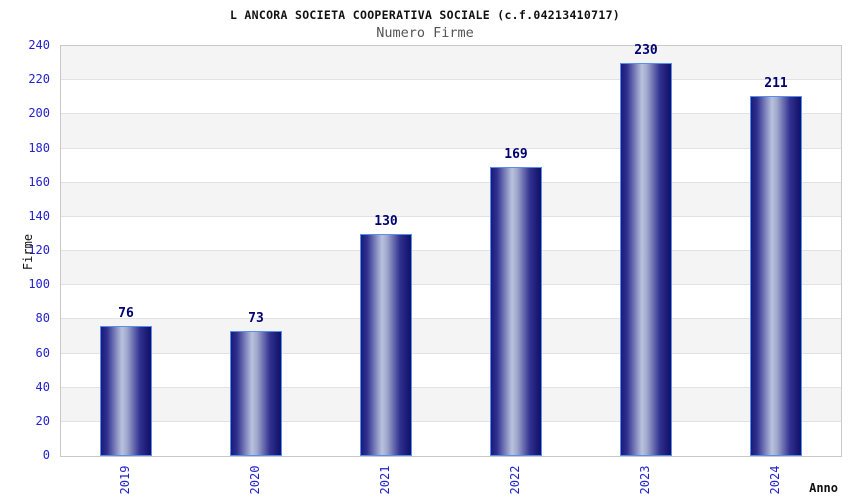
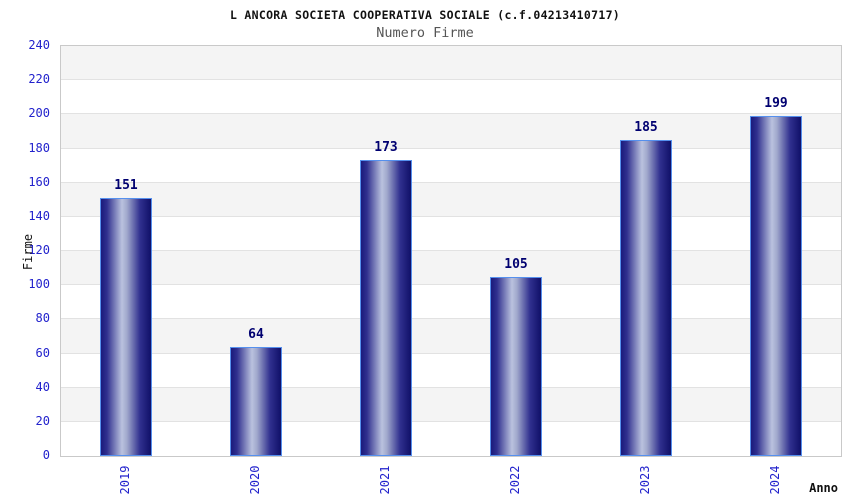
2019: 76 -> 151
2020: 73 -> 64
2021: 130 -> 173
2022: 169 -> 105
2023: 230 -> 185
2024: 211 -> 199
